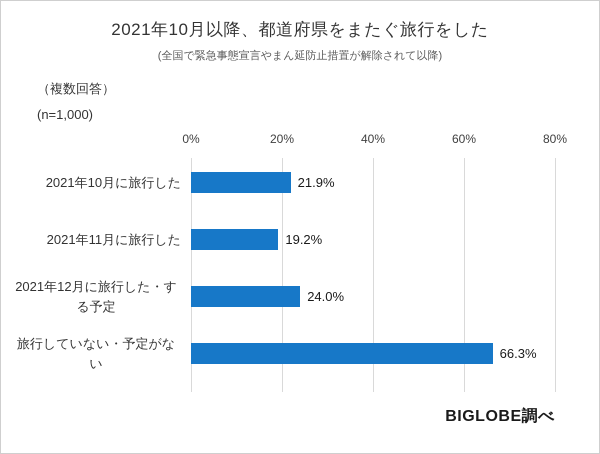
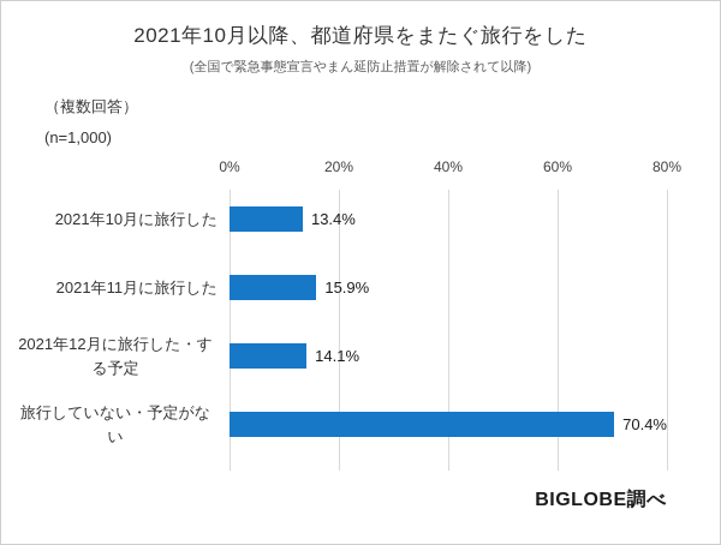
2021年10月に旅行した: 21.9% -> 13.4%
2021年11月に旅行した: 19.2% -> 15.9%
2021年12月に旅行した・する予定: 24.0% -> 14.1%
旅行していない・予定がない: 66.3% -> 70.4%
